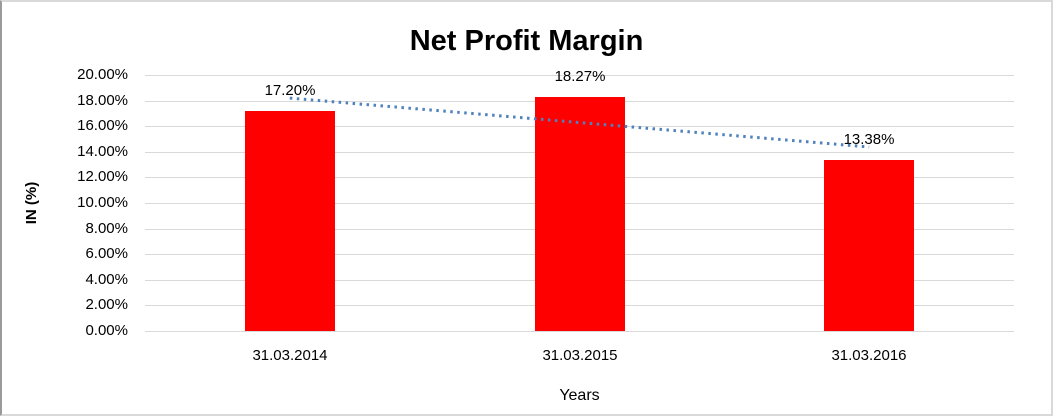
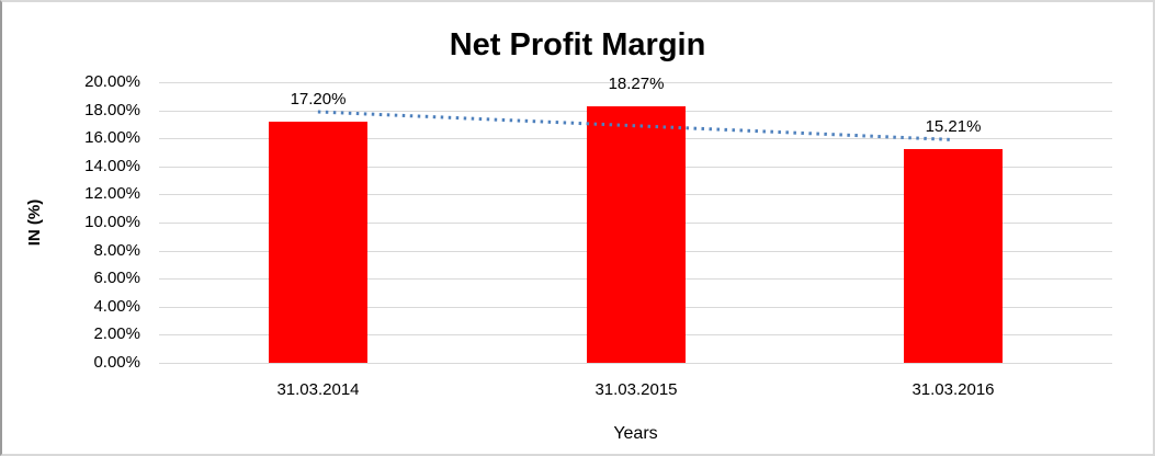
31.03.2016: 13.38% -> 15.21%
